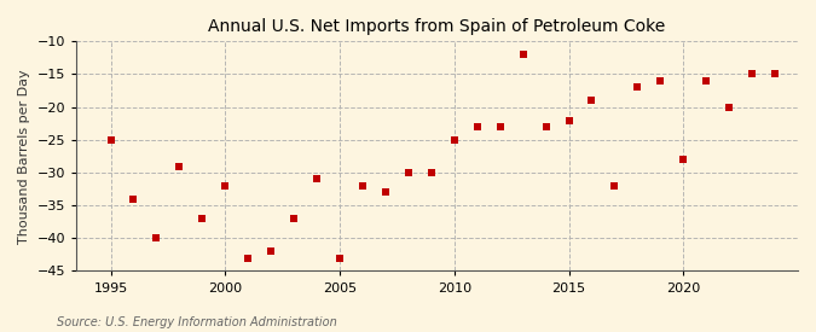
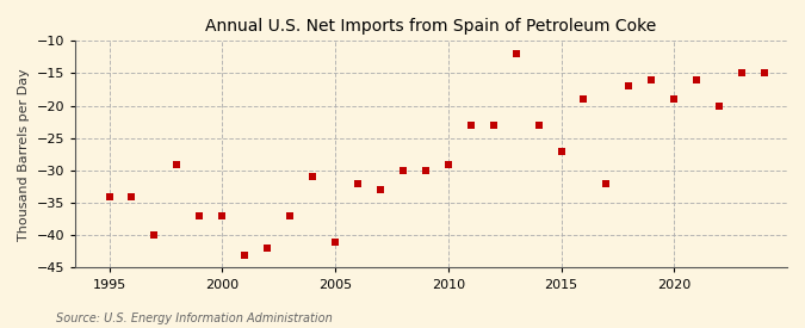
1995: -25 -> -34
2000: -32 -> -37
2005: -43 -> -41
2010: -25 -> -29
2015: -22 -> -27
2020: -28 -> -19
